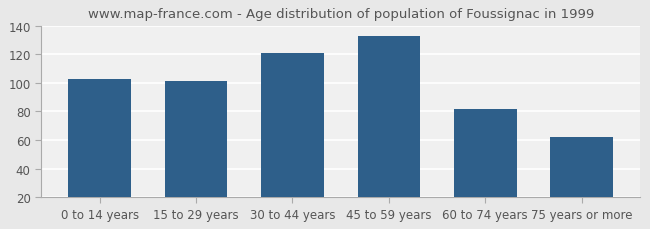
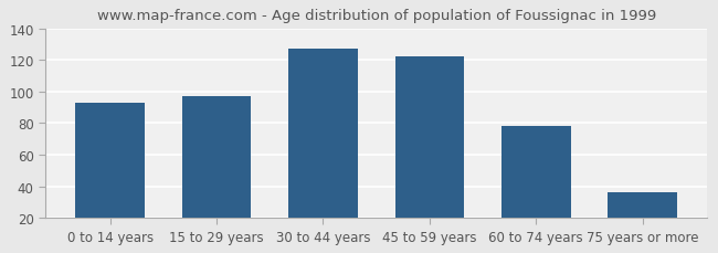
0 to 14 years: 103 -> 93
15 to 29 years: 101 -> 97
30 to 44 years: 121 -> 127
45 to 59 years: 133 -> 122
60 to 74 years: 82 -> 78
75 years or more: 62 -> 36
